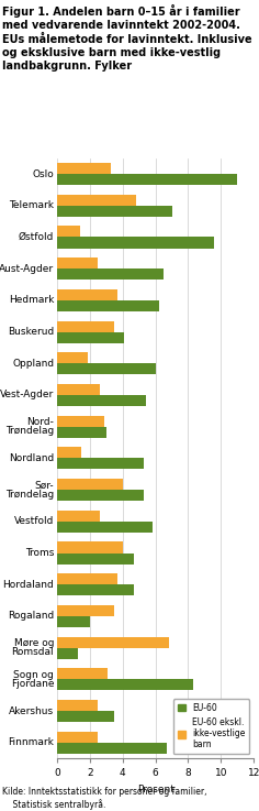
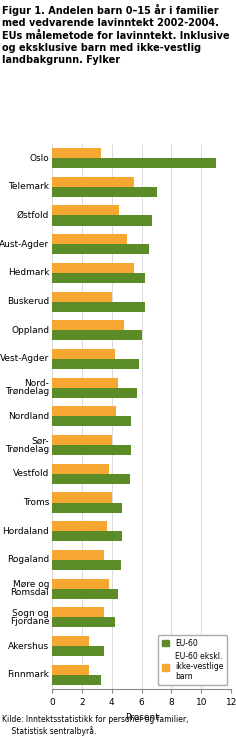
EU-60 ekskl. ikke-vestlige barn/Telemark: 4.8 -> 5.5
EU-60 ekskl. ikke-vestlige barn/Østfold: 1.4 -> 4.5
EU-60/Østfold: 9.6 -> 6.7
EU-60 ekskl. ikke-vestlige barn/Aust-Agder: 2.5 -> 5.0
EU-60 ekskl. ikke-vestlige barn/Hedmark: 3.7 -> 5.5
EU-60 ekskl. ikke-vestlige barn/Buskerud: 3.5 -> 4.0
EU-60/Buskerud: 4.1 -> 6.2
EU-60 ekskl. ikke-vestlige barn/Oppland: 1.9 -> 4.8
EU-60 ekskl. ikke-vestlige barn/Vest-Agder: 2.6 -> 4.2
EU-60/Vest-Agder: 5.4 -> 5.8
EU-60 ekskl. ikke-vestlige barn/Nord- Trøndelag: 2.9 -> 4.4
EU-60/Nord- Trøndelag: 3.0 -> 5.7
EU-60 ekskl. ikke-vestlige barn/Nordland: 1.5 -> 4.3
EU-60 ekskl. ikke-vestlige barn/Vestfold: 2.6 -> 3.8
EU-60/Vestfold: 5.8 -> 5.2
EU-60/Rogaland: 2.0 -> 4.6
EU-60 ekskl. ikke-vestlige barn/Møre og Romsdal: 6.8 -> 3.8
EU-60/Møre og Romsdal: 1.3 -> 4.4
EU-60 ekskl. ikke-vestlige barn/Sogn og Fjordane: 3.1 -> 3.5
EU-60/Sogn og Fjordane: 8.3 -> 4.2
EU-60/Finnmark: 6.7 -> 3.3
